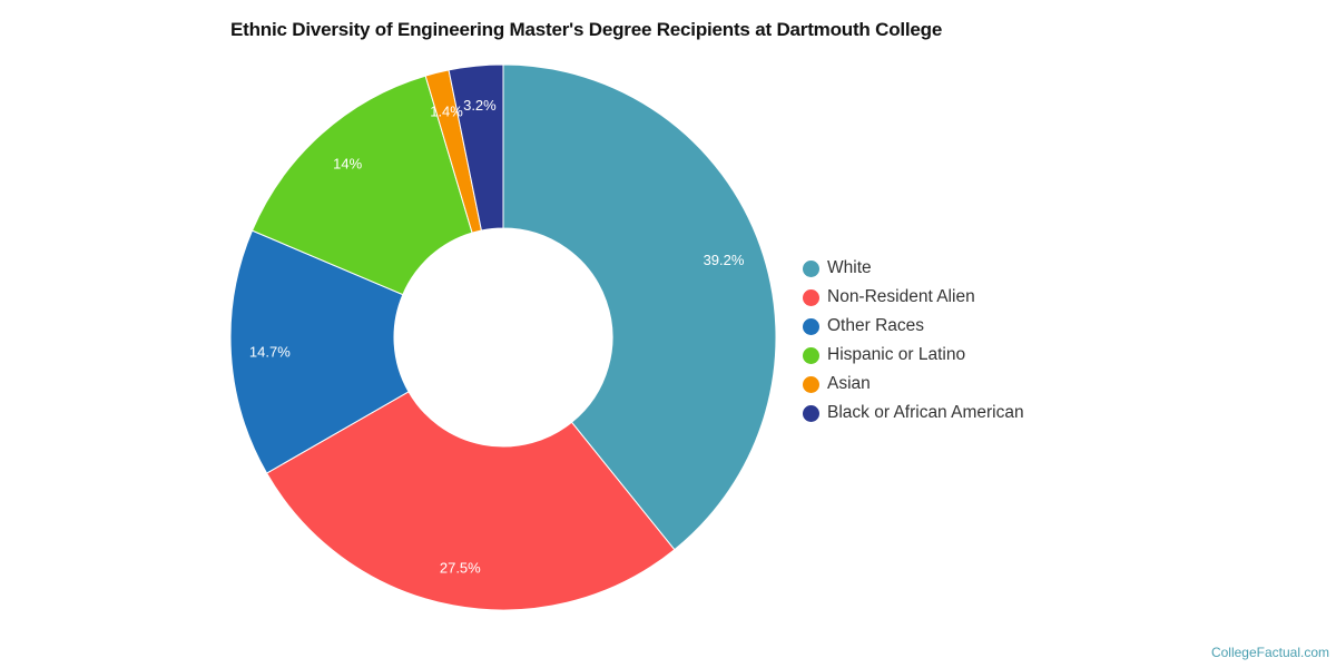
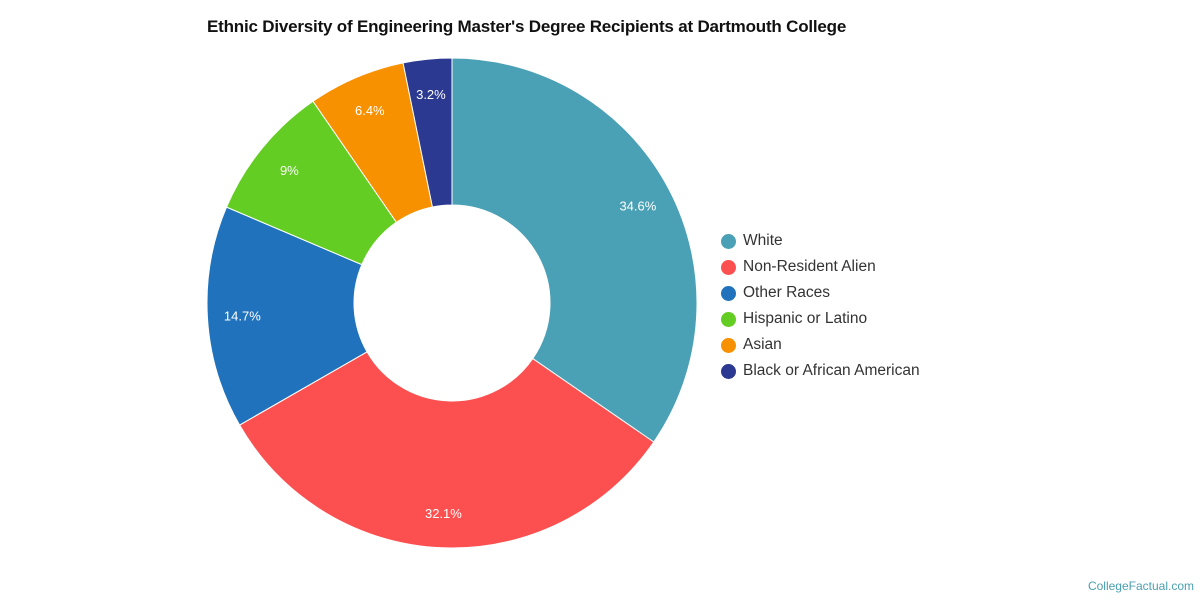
White: 39.2% -> 34.6%
Non-Resident Alien: 27.5% -> 32.1%
Hispanic or Latino: 14% -> 9%
Asian: 1.4% -> 6.4%
